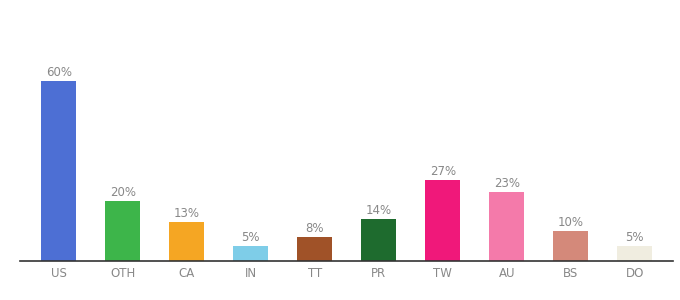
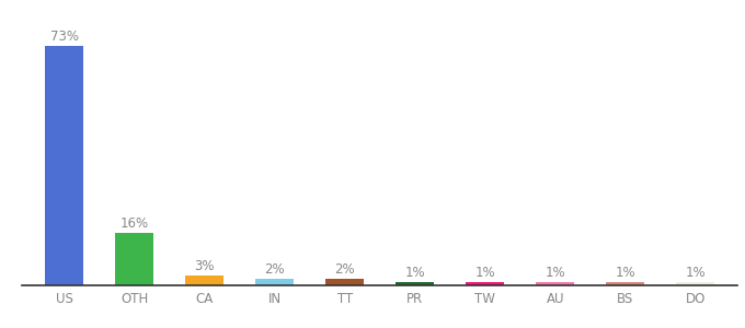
US: 60% -> 73%
OTH: 20% -> 16%
CA: 13% -> 3%
IN: 5% -> 2%
TT: 8% -> 2%
PR: 14% -> 1%
TW: 27% -> 1%
AU: 23% -> 1%
BS: 10% -> 1%
DO: 5% -> 1%
